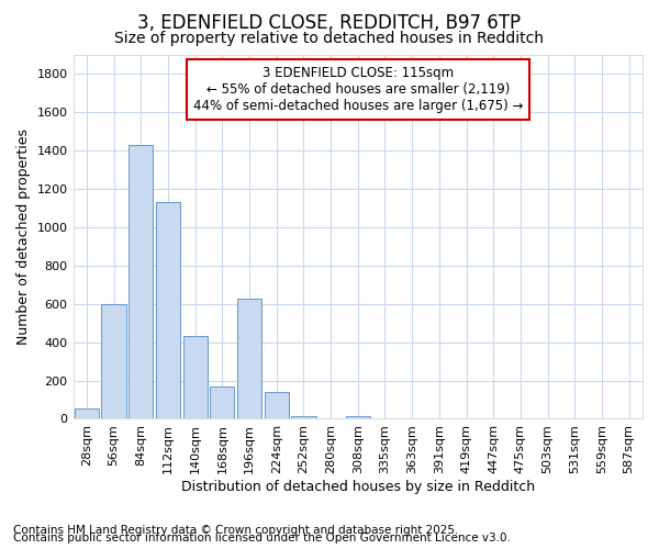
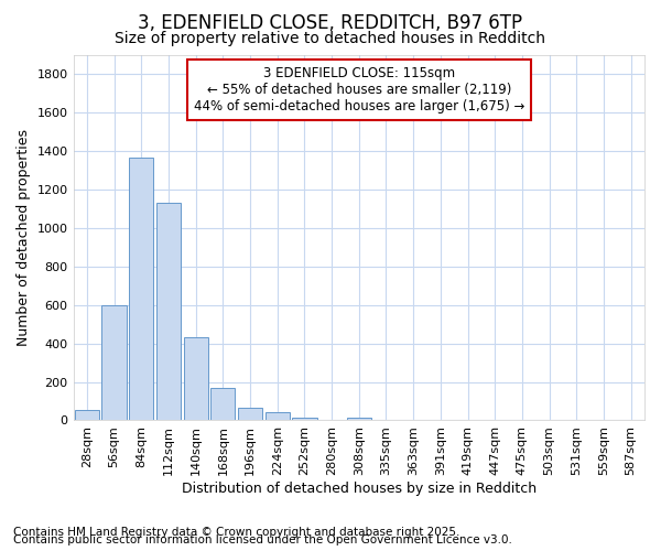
84sqm: 1430 -> 1360
196sqm: 630 -> 60
224sqm: 140 -> 40
